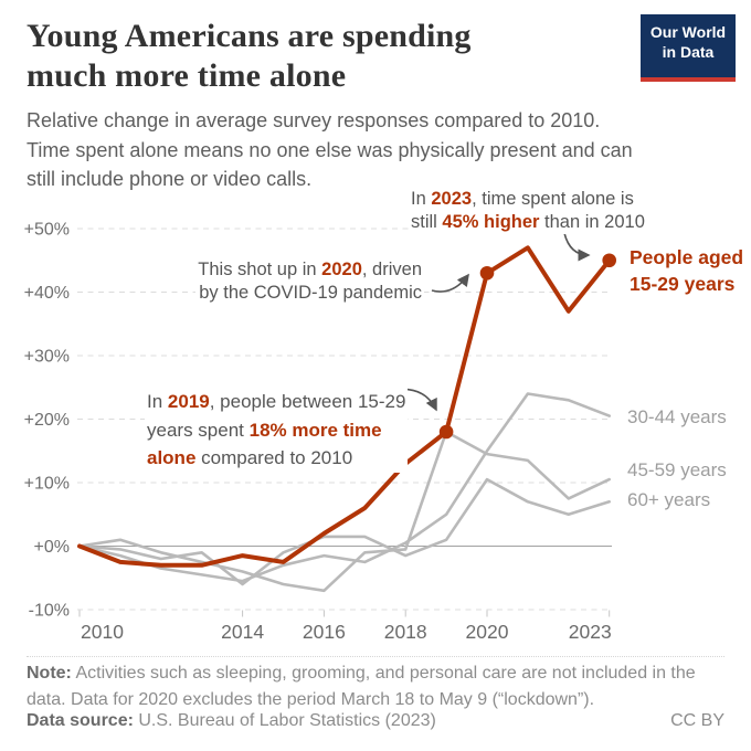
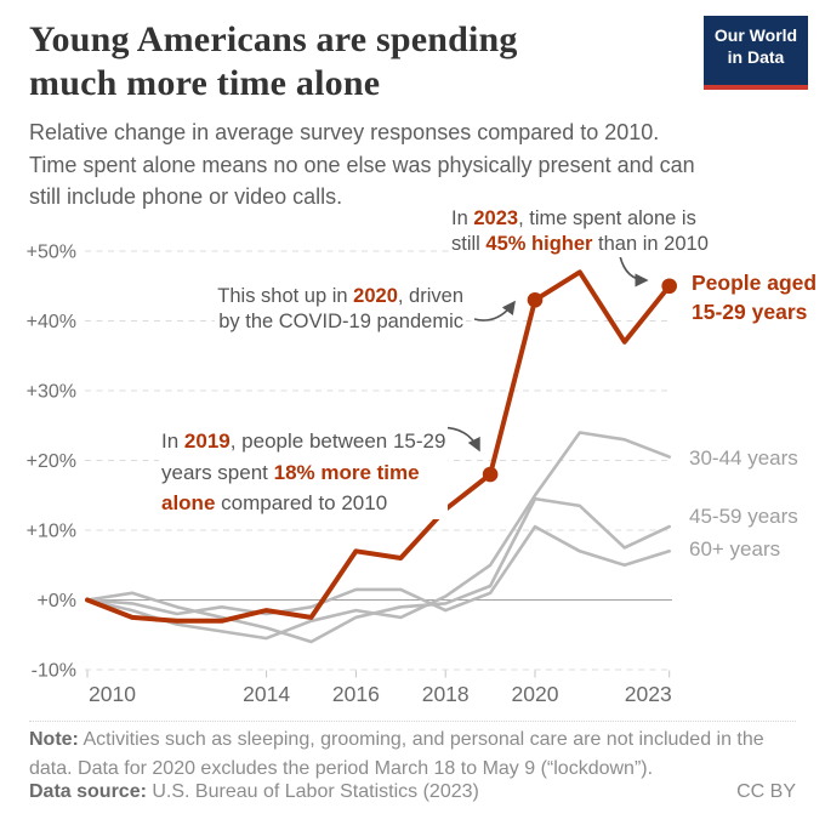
60+ years/2014: -6% -> -2%
People aged 15-29 years/2016: 2% -> 7%
45-59 years/2016: -7% -> -2%
45-59 years/2019: 18% -> 2%
